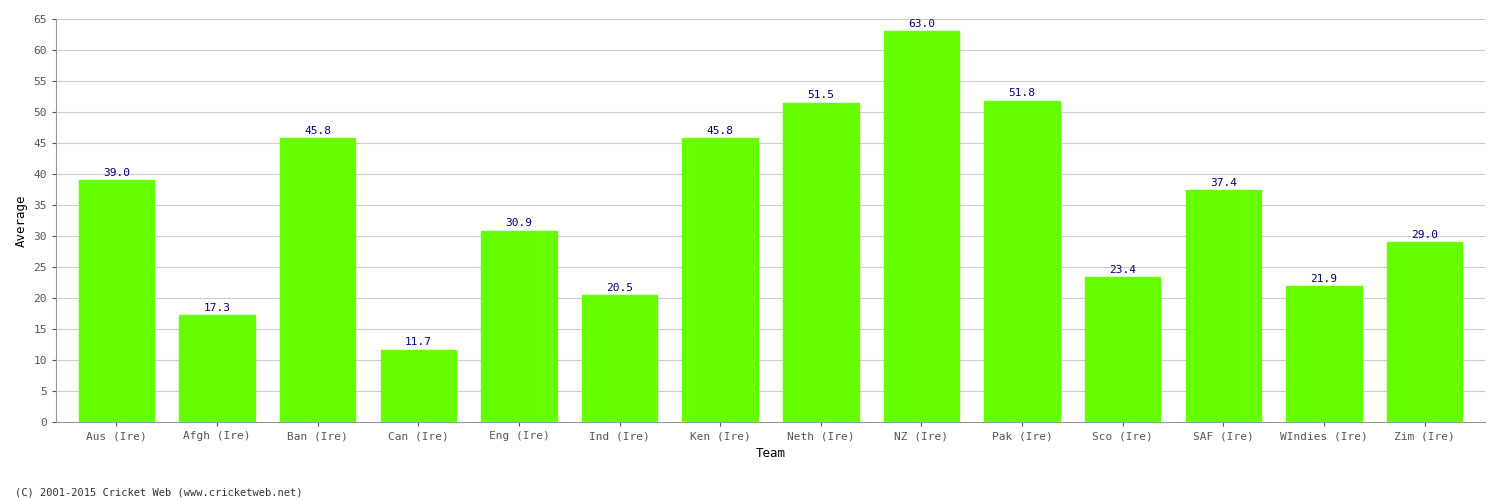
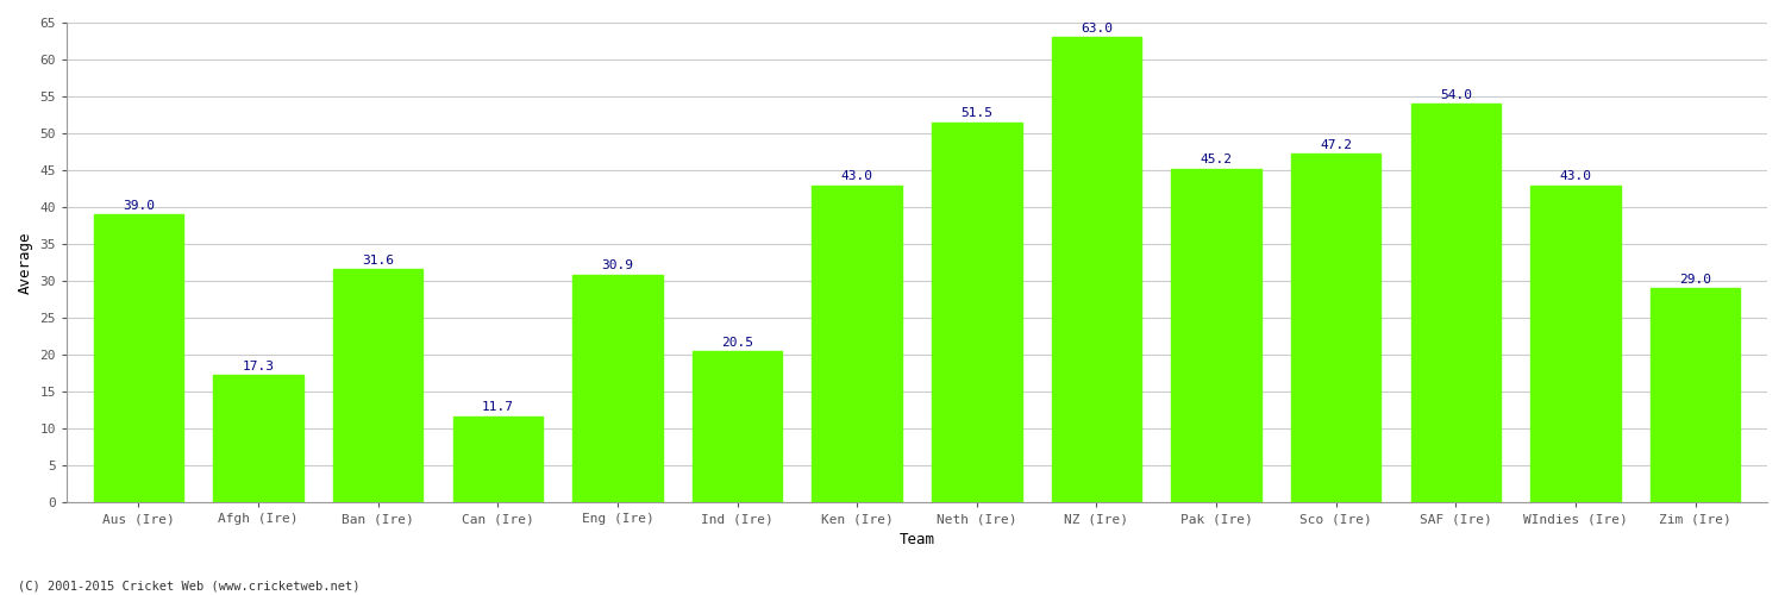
Ban (Ire): 45.8 -> 31.6
Ken (Ire): 45.8 -> 43.0
Pak (Ire): 51.8 -> 45.2
Sco (Ire): 23.4 -> 47.2
SAF (Ire): 37.4 -> 54.0
WIndies (Ire): 21.9 -> 43.0
